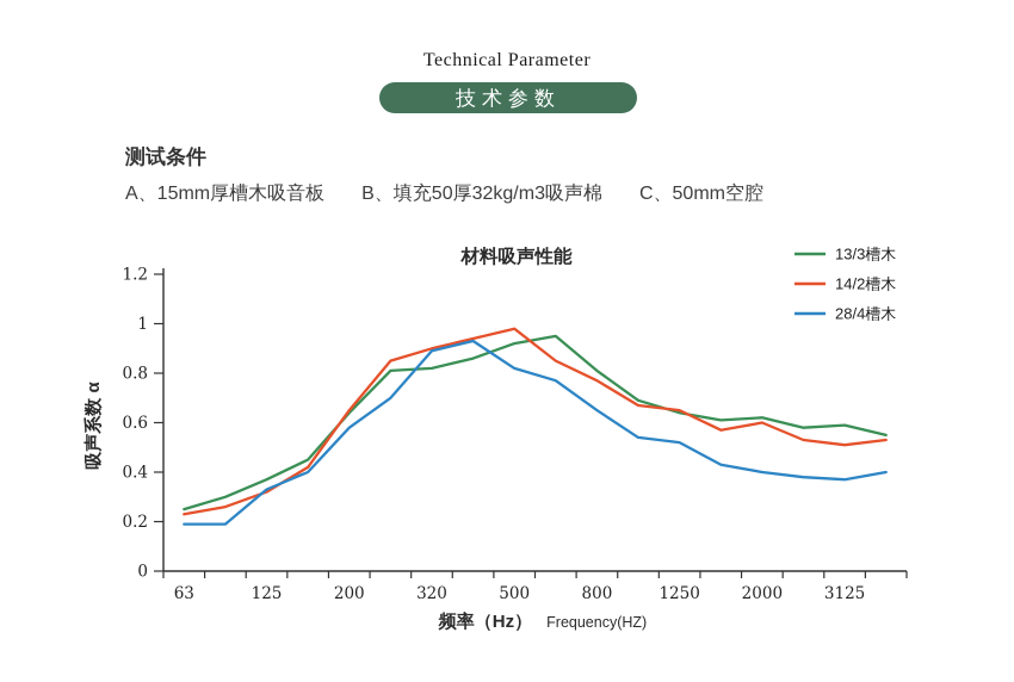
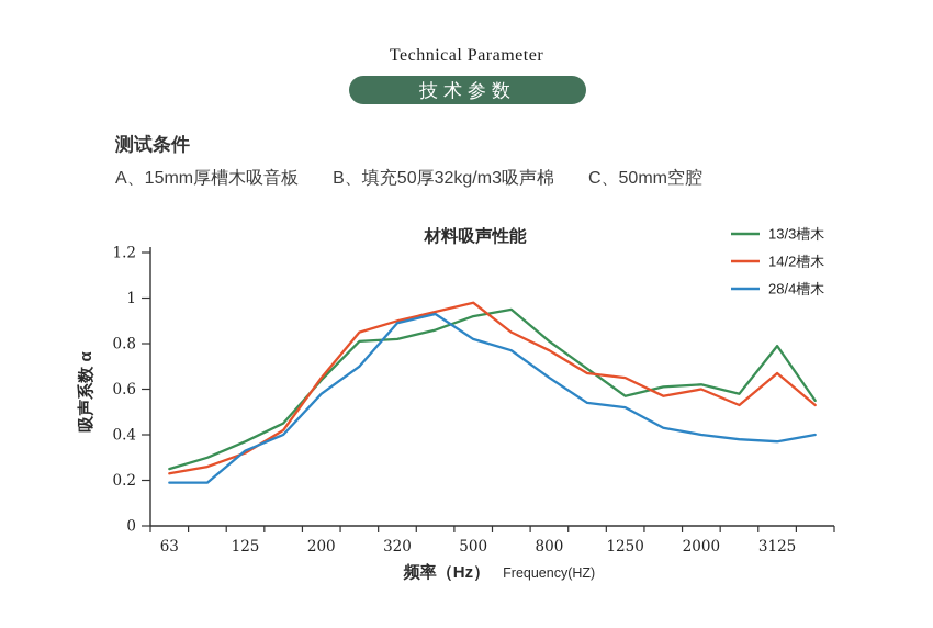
13/3槽木/1250: 0.64 -> 0.57
13/3槽木/3125: 0.59 -> 0.79
14/2槽木/3125: 0.51 -> 0.67
